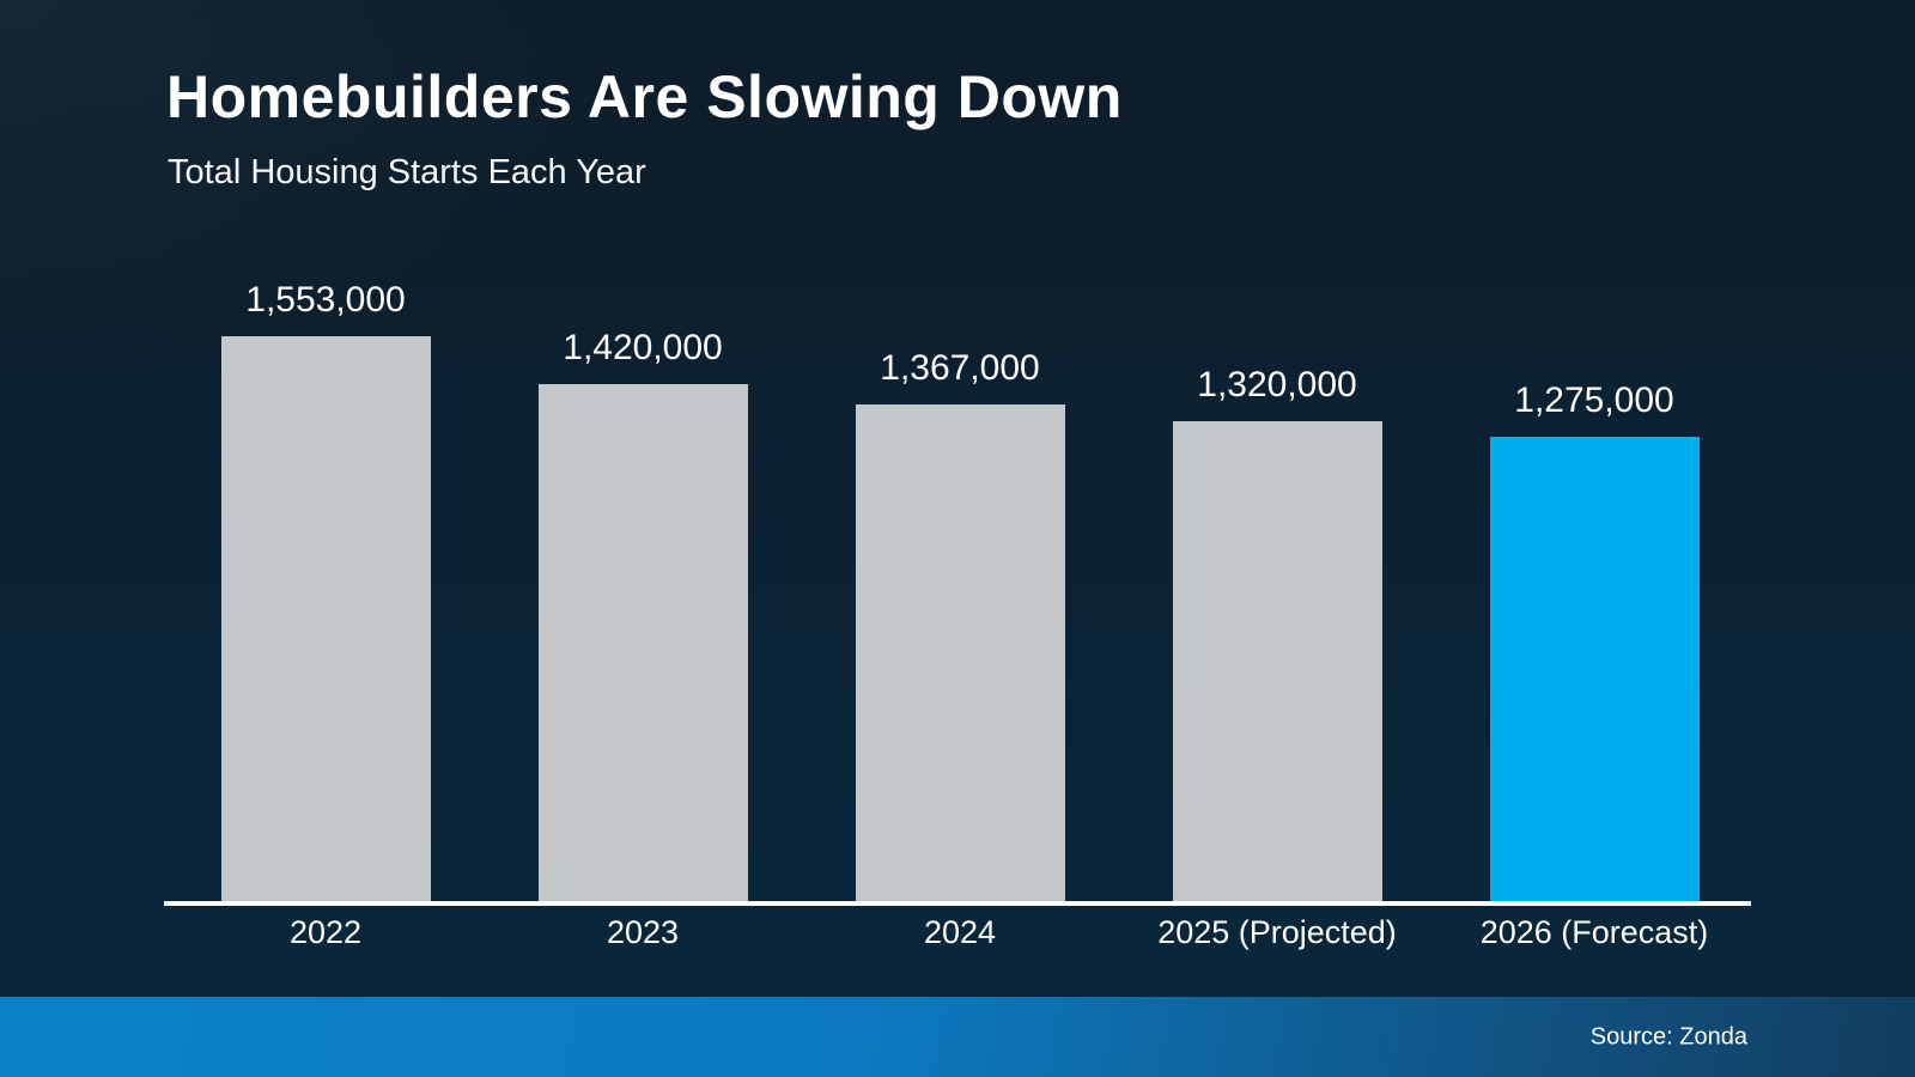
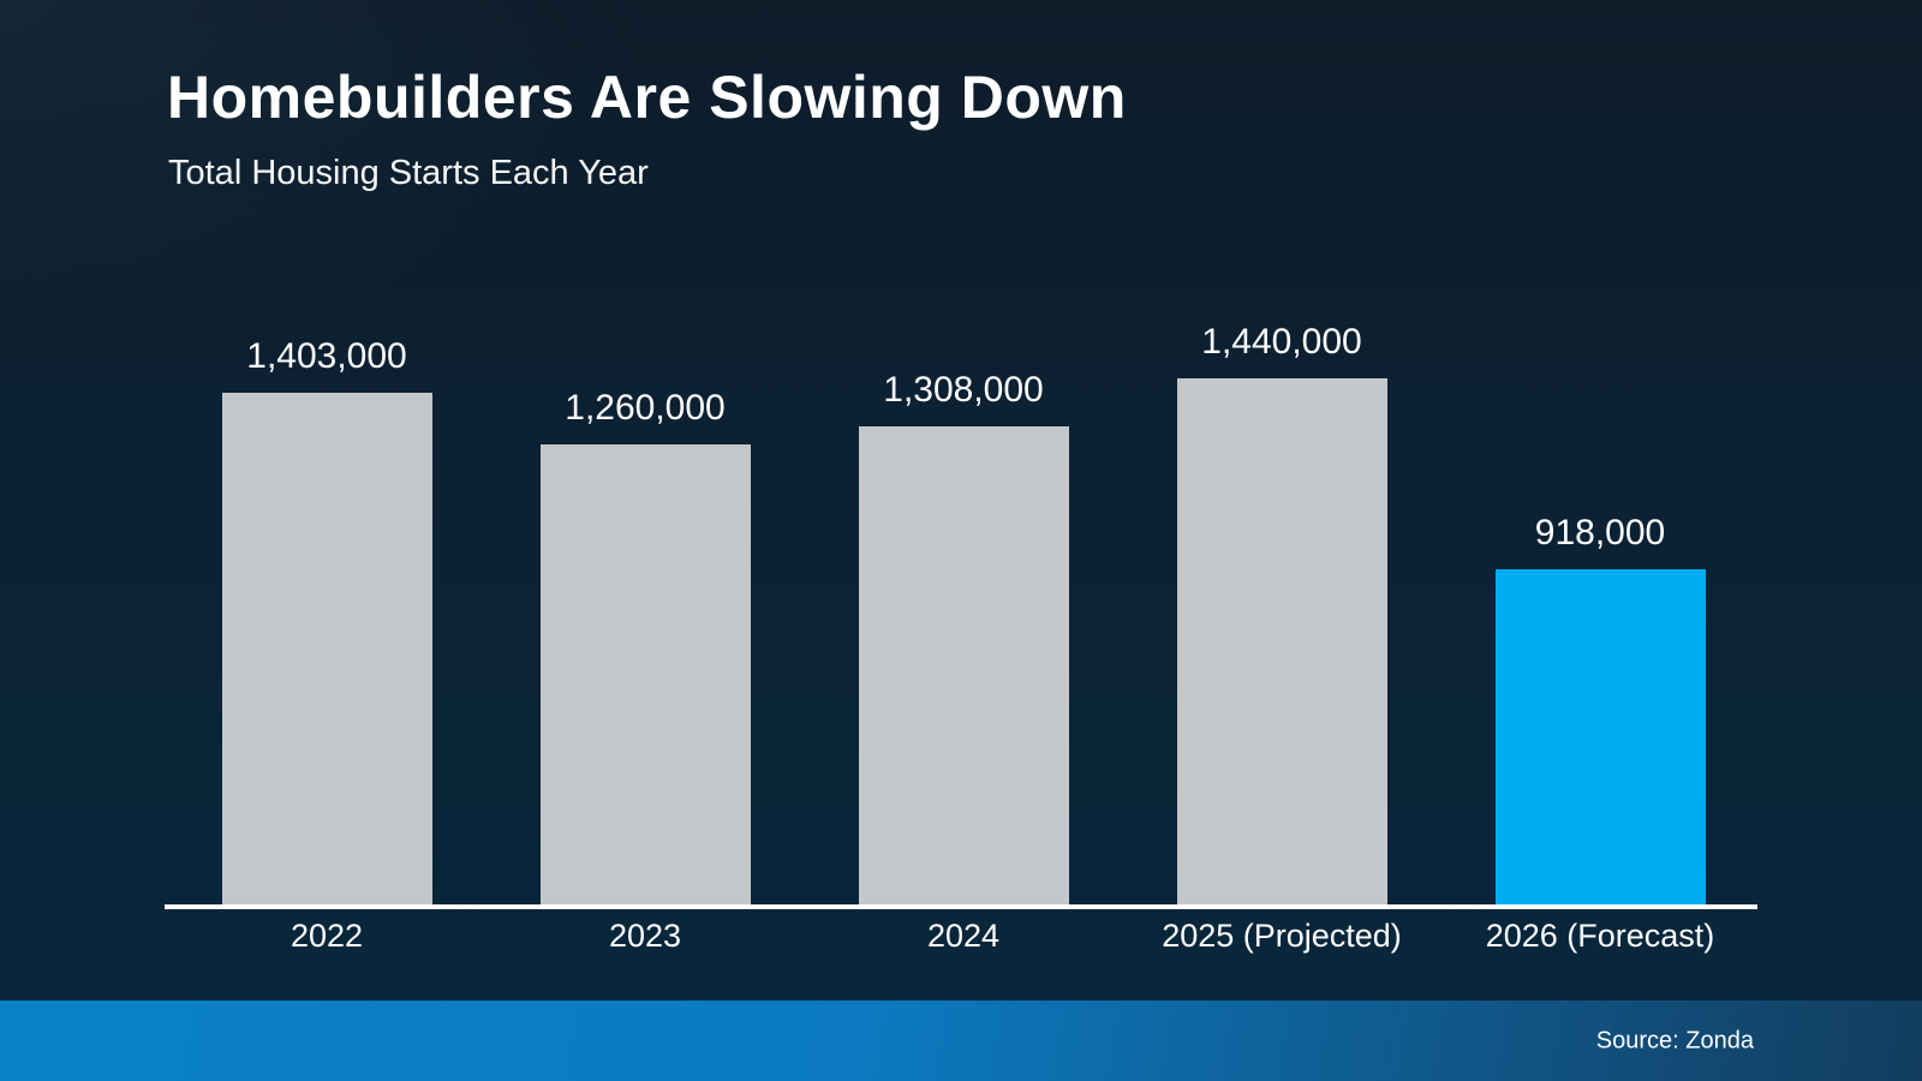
2022: 1,553,000 -> 1,403,000
2023: 1,420,000 -> 1,260,000
2024: 1,367,000 -> 1,308,000
2025 (Projected): 1,320,000 -> 1,440,000
2026 (Forecast): 1,275,000 -> 918,000
